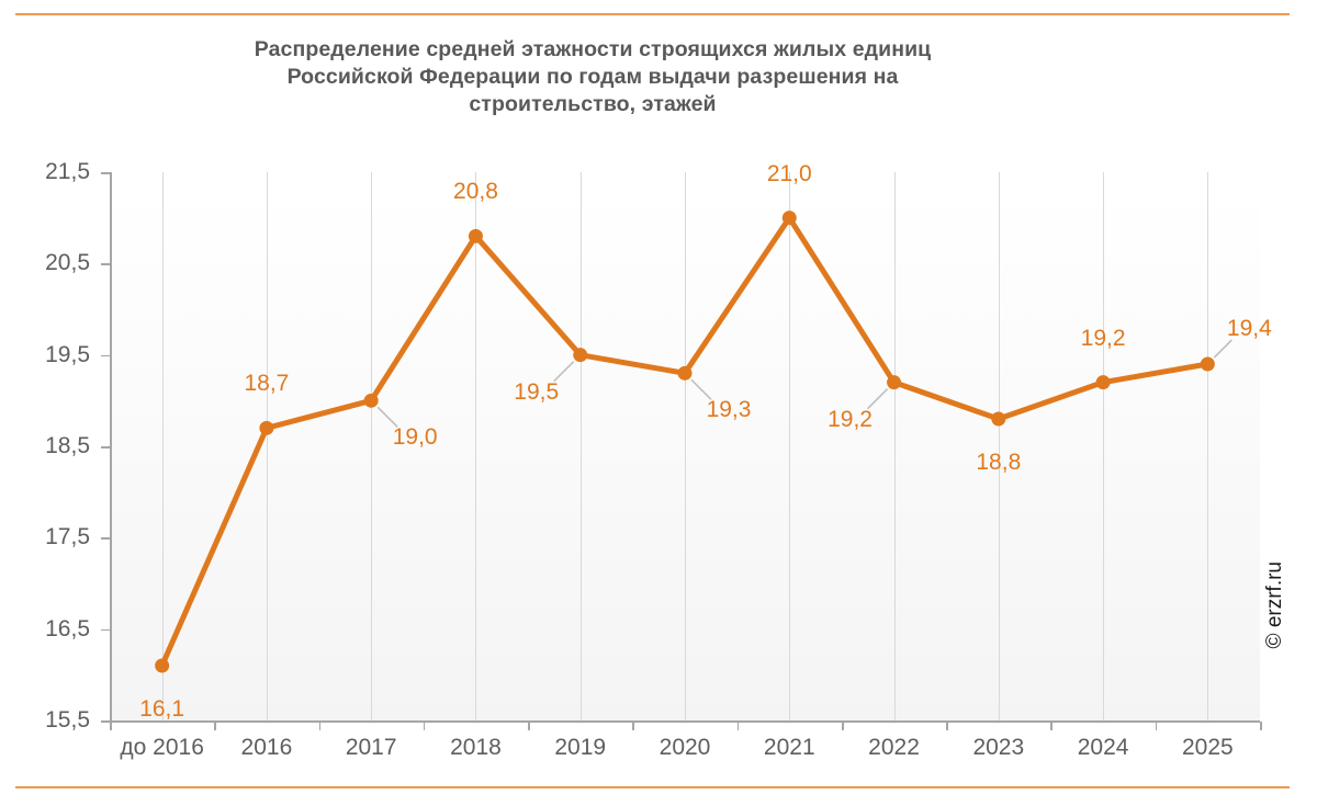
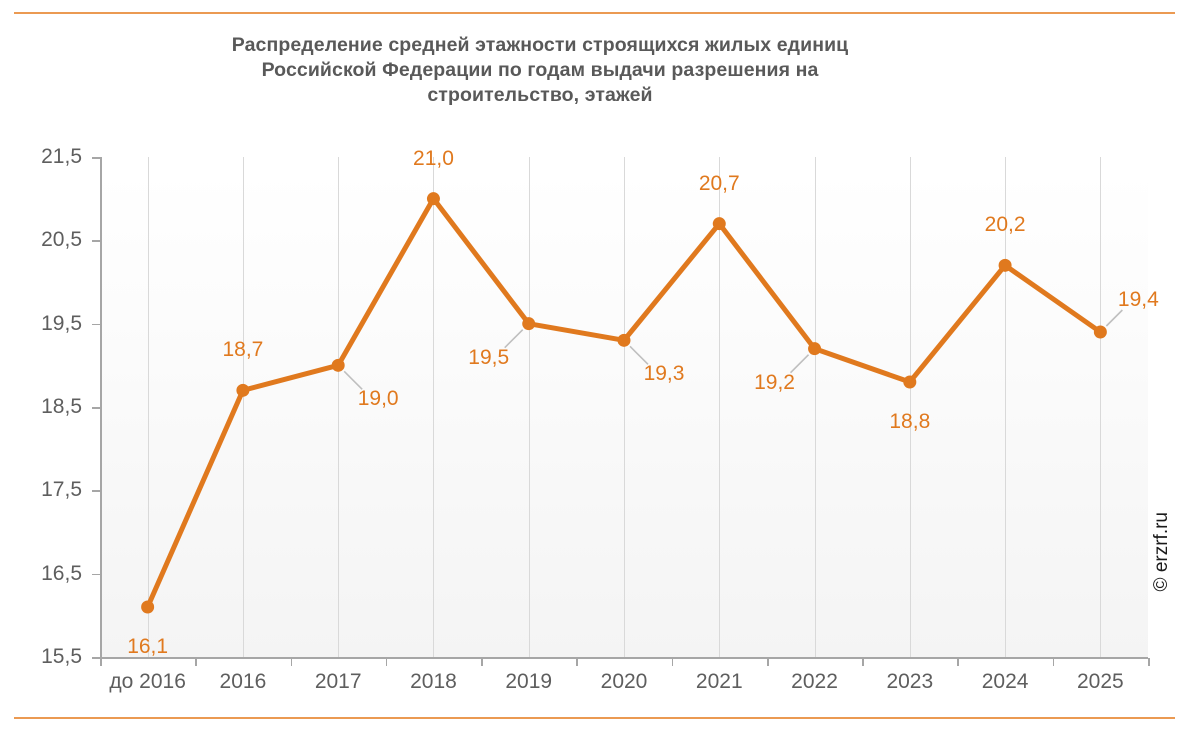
2018: 20,8 -> 21,0
2021: 21,0 -> 20,7
2024: 19,2 -> 20,2
